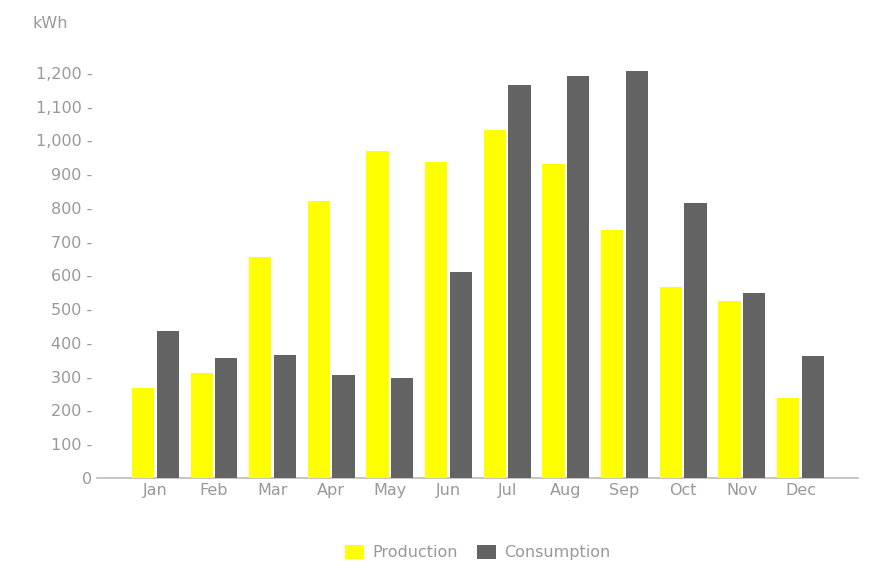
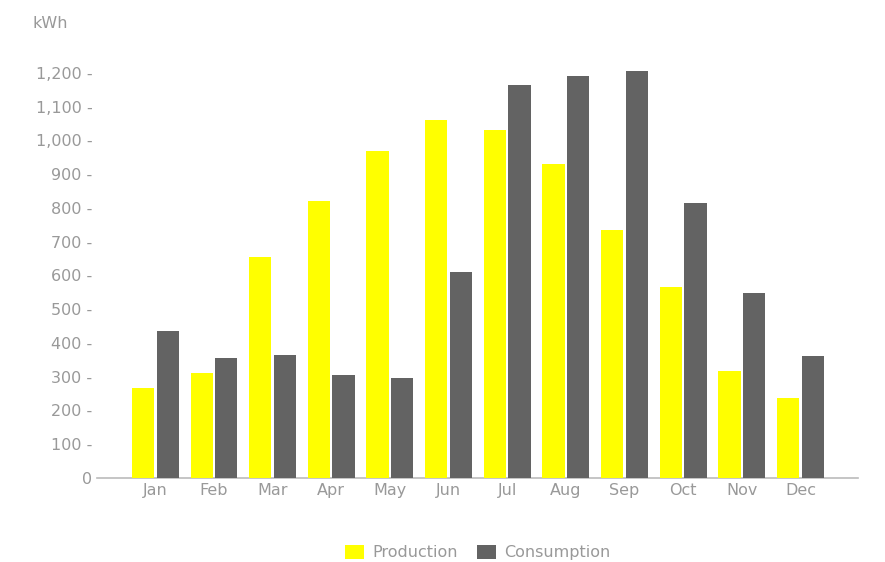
Production/Jun: 935 - -> 1,060 -
Production/Nov: 525 - -> 315 -
